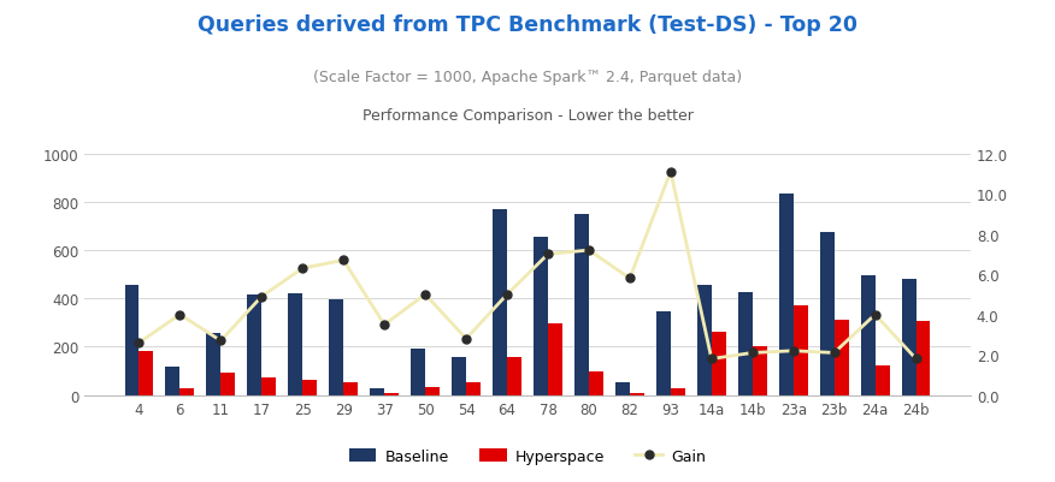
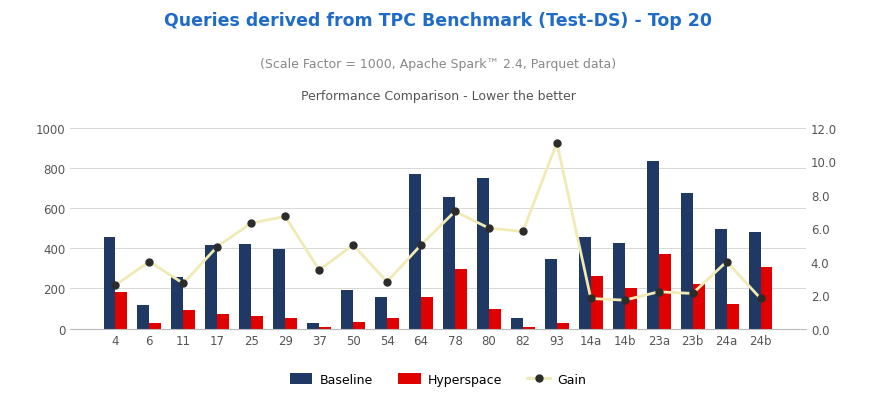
Gain/80: 7.2 -> 6.0
Gain/14b: 2.1 -> 1.7
Hyperspace/23b: 310 -> 220
